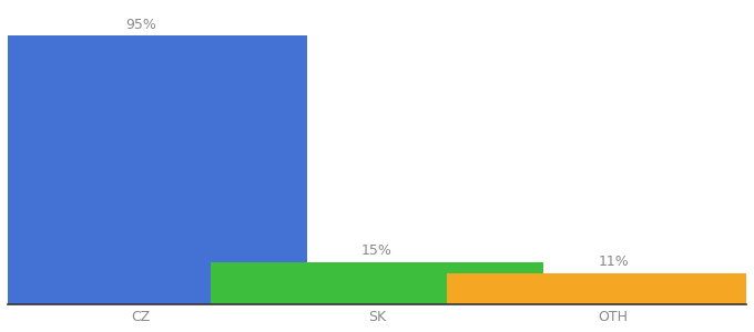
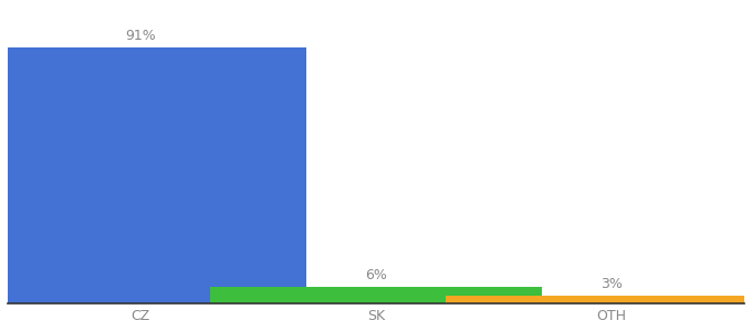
CZ: 95% -> 91%
SK: 15% -> 6%
OTH: 11% -> 3%
